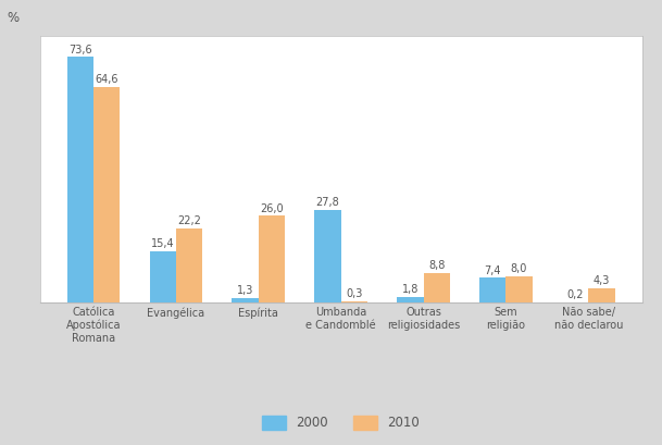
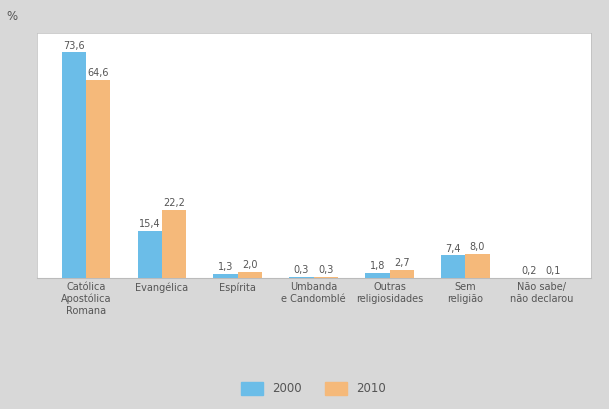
2010/Espírita: 26,0 -> 2,0
2000/Umbanda e Candomblé: 27,8 -> 0,3
2010/Outras religiosidades: 8,8 -> 2,7
2010/Não sabe/ não declarou: 4,3 -> 0,1
